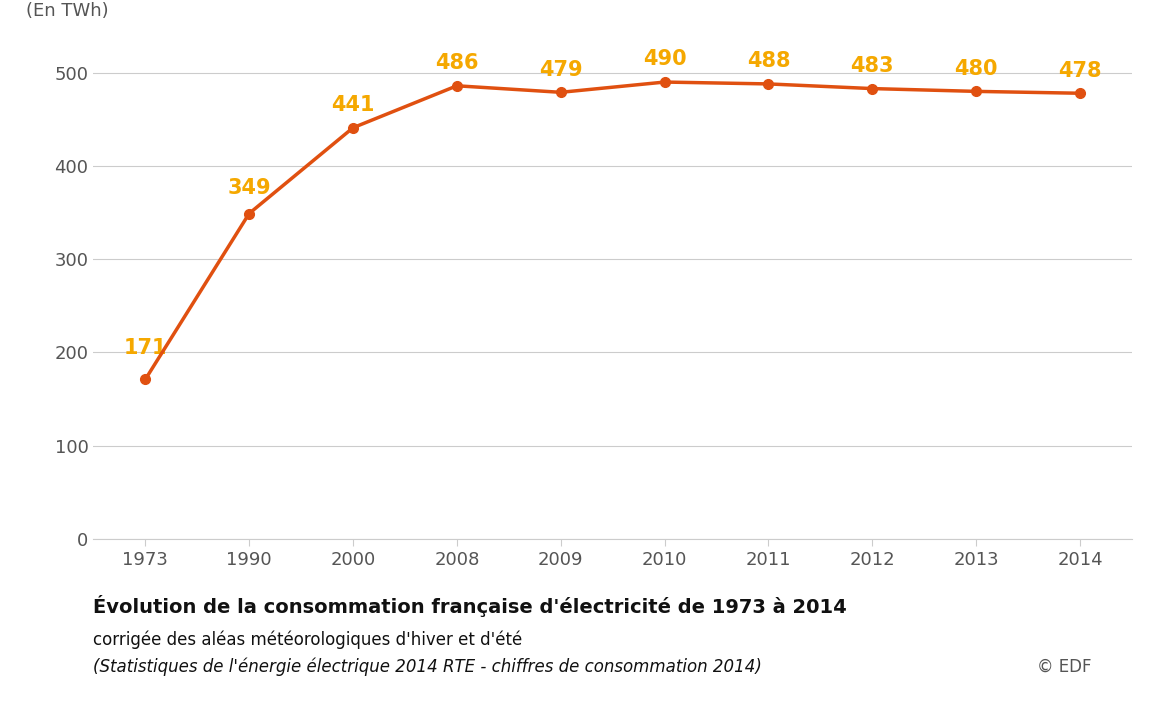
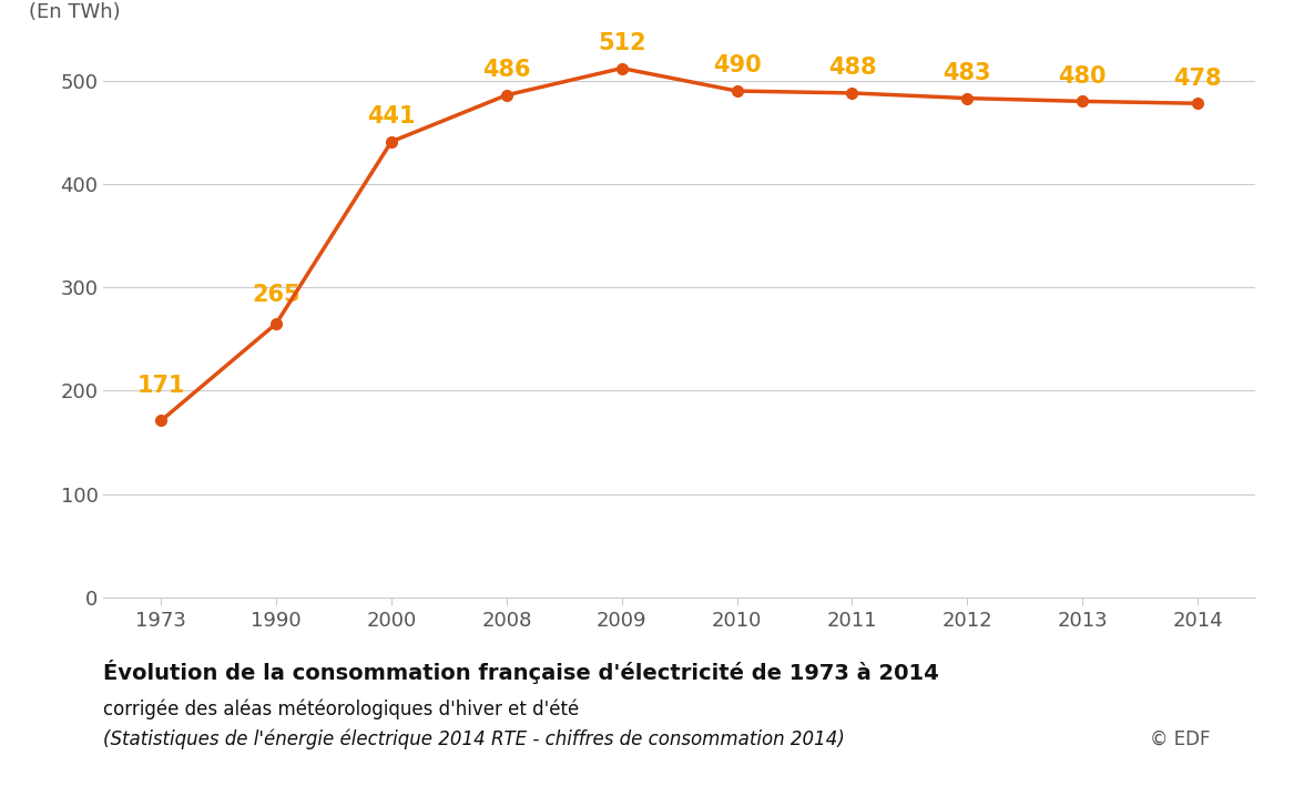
1990: 349 -> 265
2009: 479 -> 512
